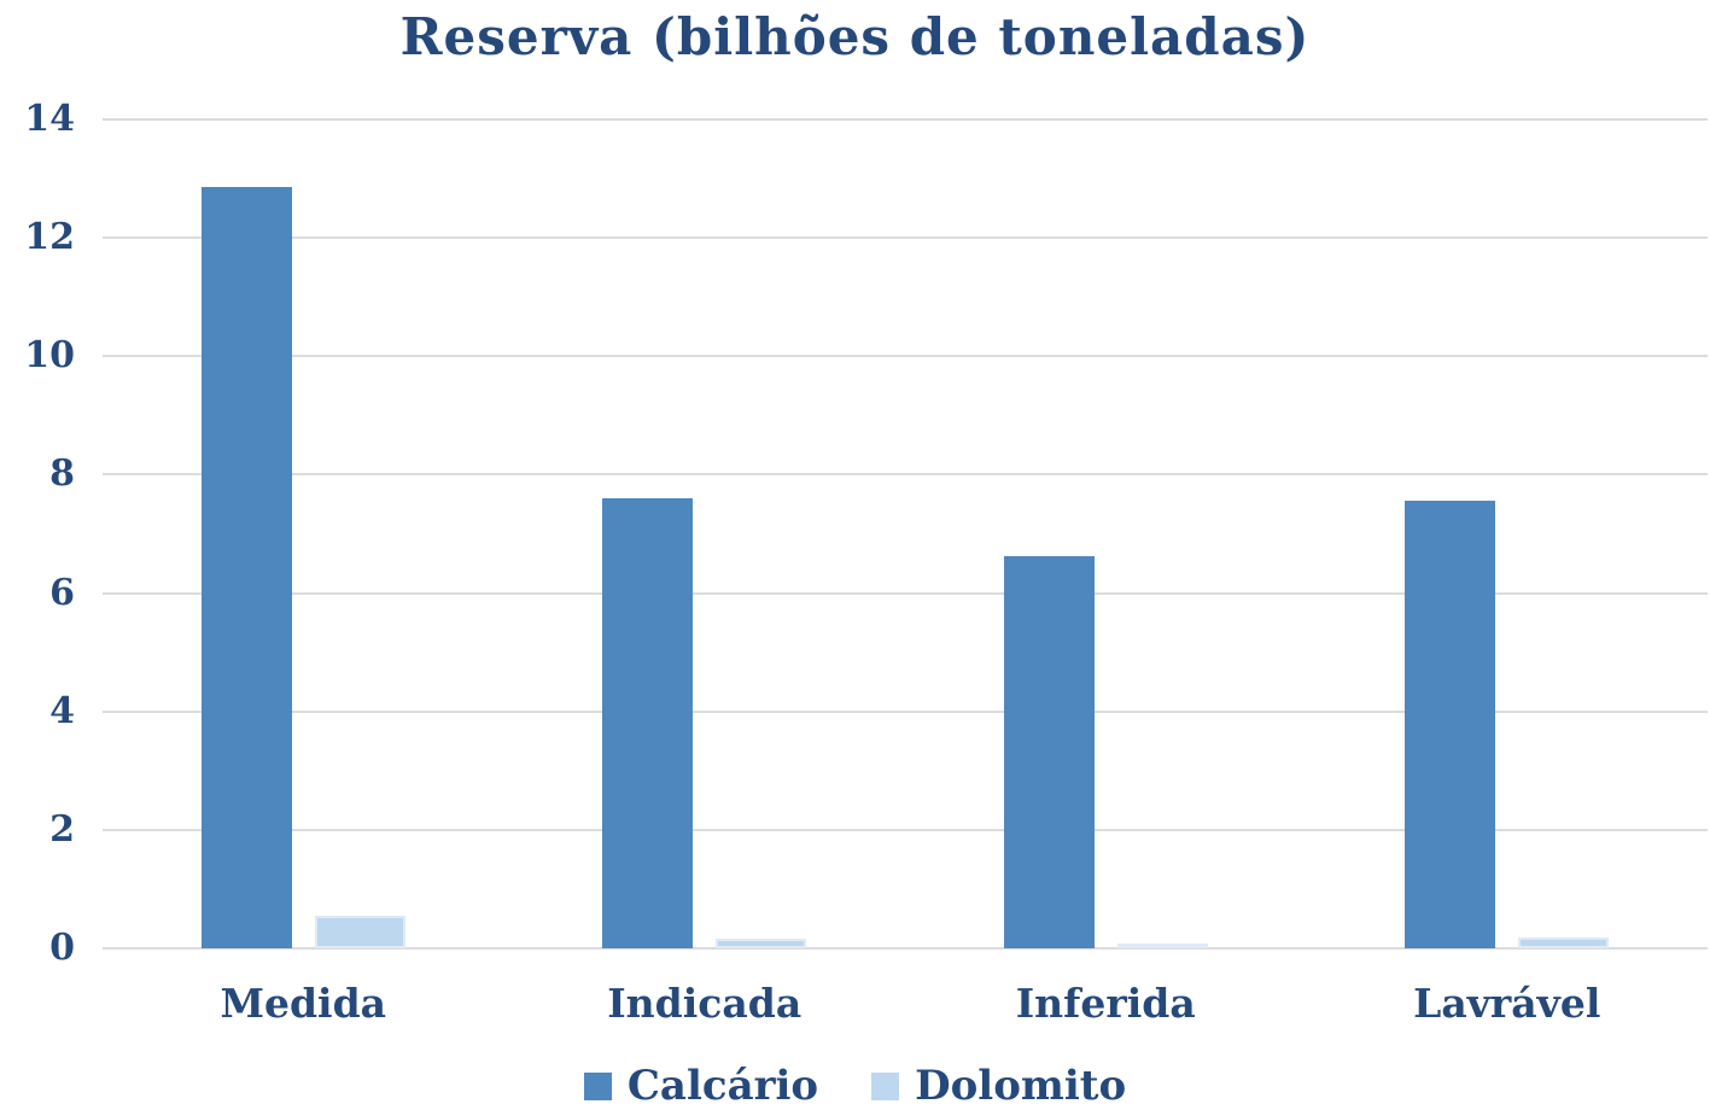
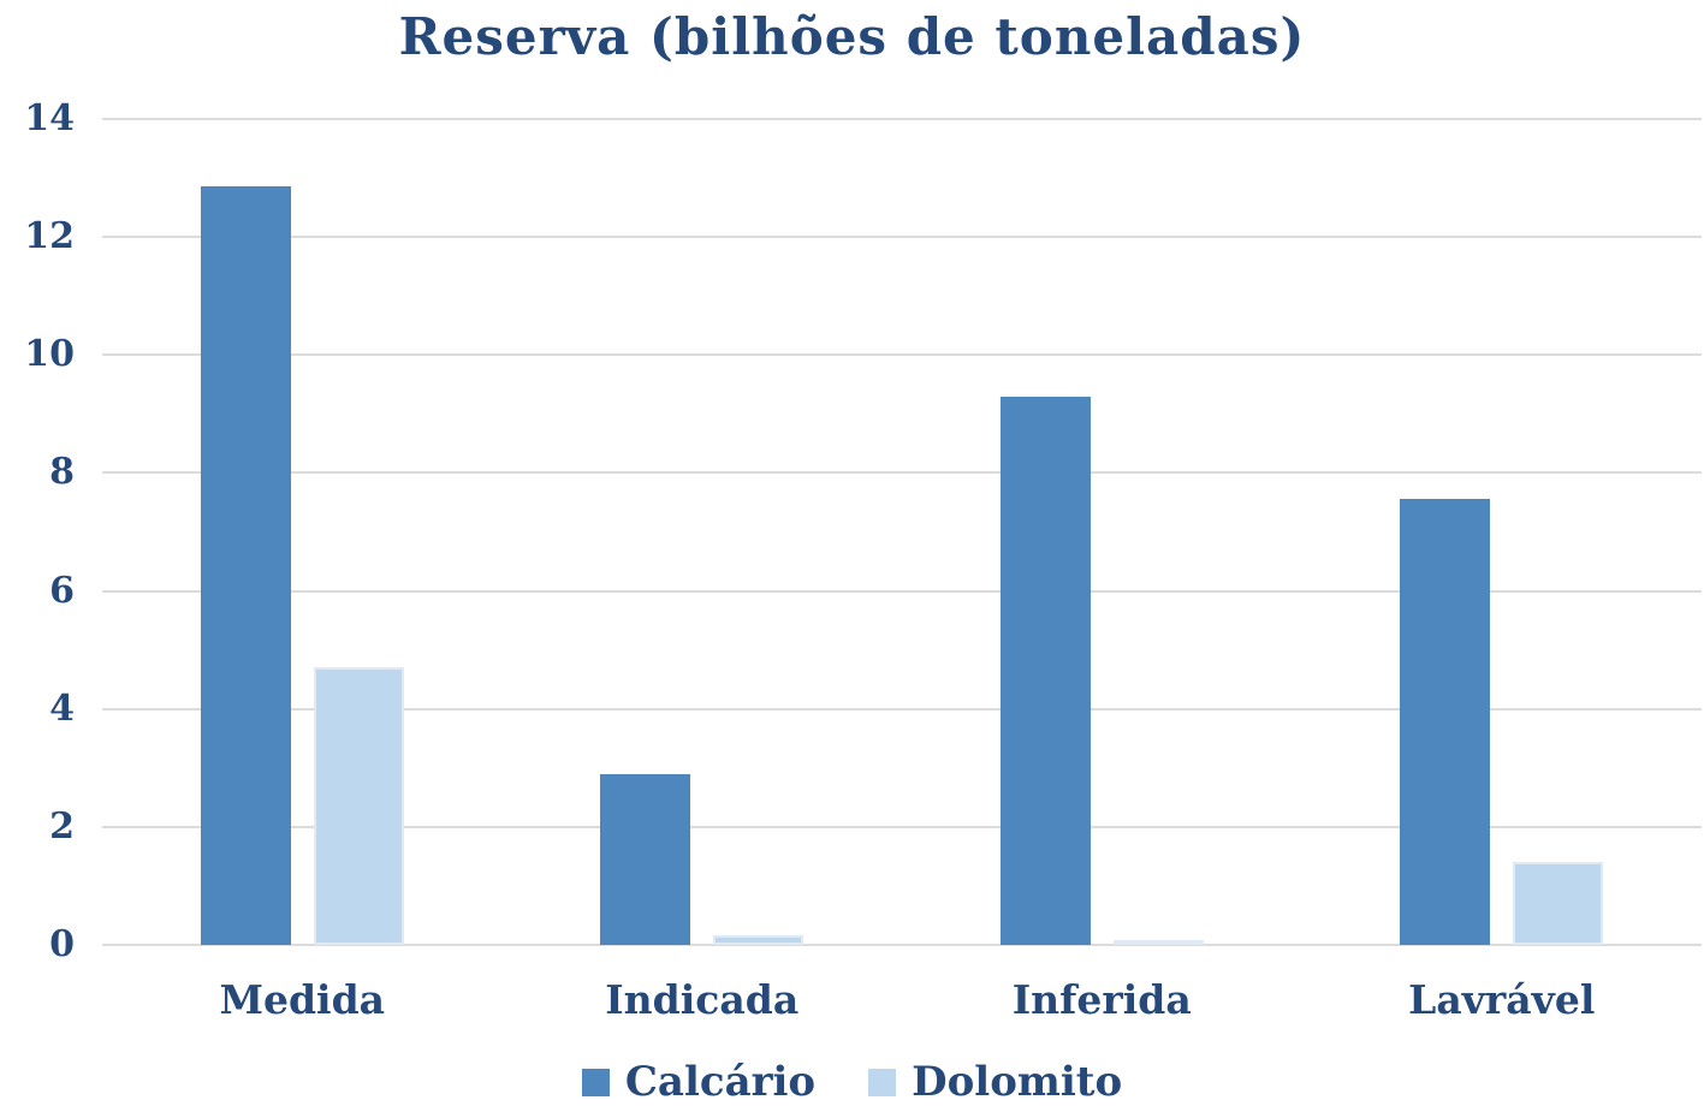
Dolomito/Medida: 0.6 -> 4.7
Calcário/Indicada: 7.6 -> 2.9
Calcário/Inferida: 6.6 -> 9.3
Dolomito/Lavrável: 0.2 -> 1.4
